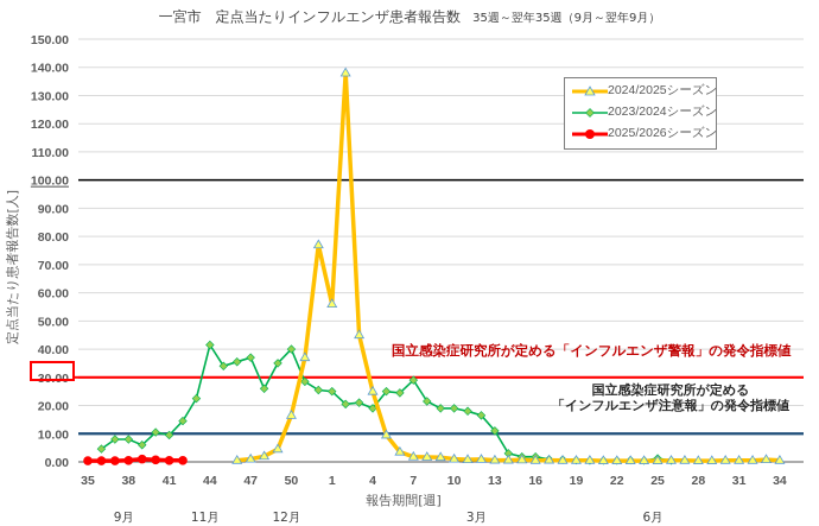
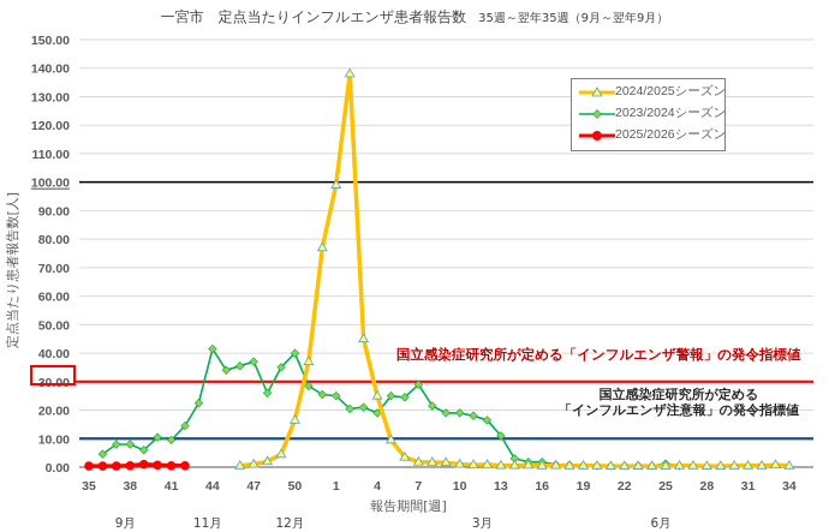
2024/2025シーズン/1: 56 -> 99
